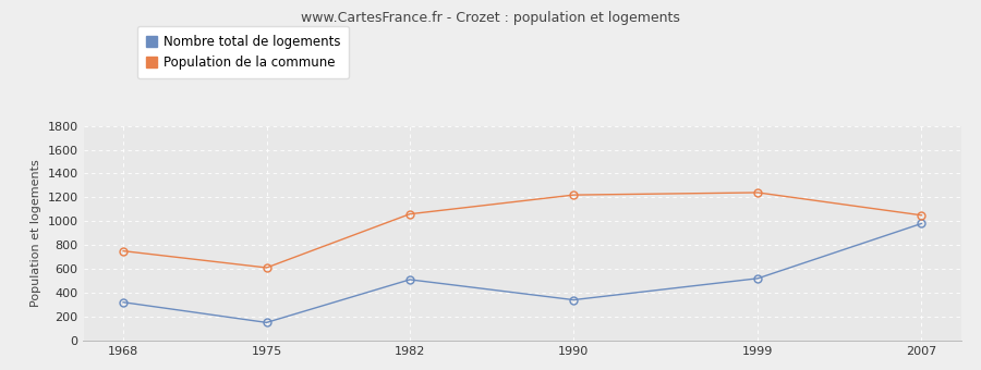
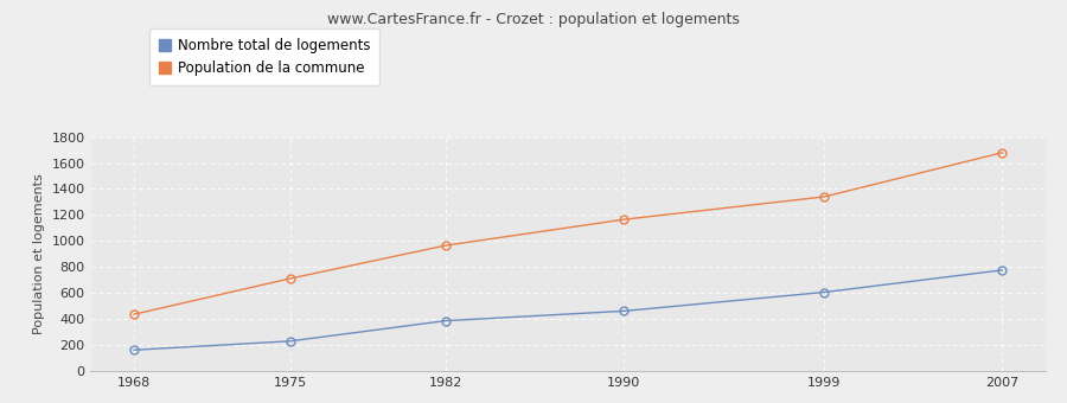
Nombre total de logements/1968: 320 -> 160
Population de la commune/1968: 750 -> 440
Nombre total de logements/1975: 150 -> 230
Population de la commune/1975: 610 -> 710
Nombre total de logements/1982: 510 -> 380
Population de la commune/1982: 1060 -> 960
Nombre total de logements/1990: 340 -> 460
Population de la commune/1990: 1220 -> 1160
Nombre total de logements/1999: 520 -> 600
Population de la commune/1999: 1240 -> 1340
Nombre total de logements/2007: 980 -> 780
Population de la commune/2007: 1050 -> 1680
